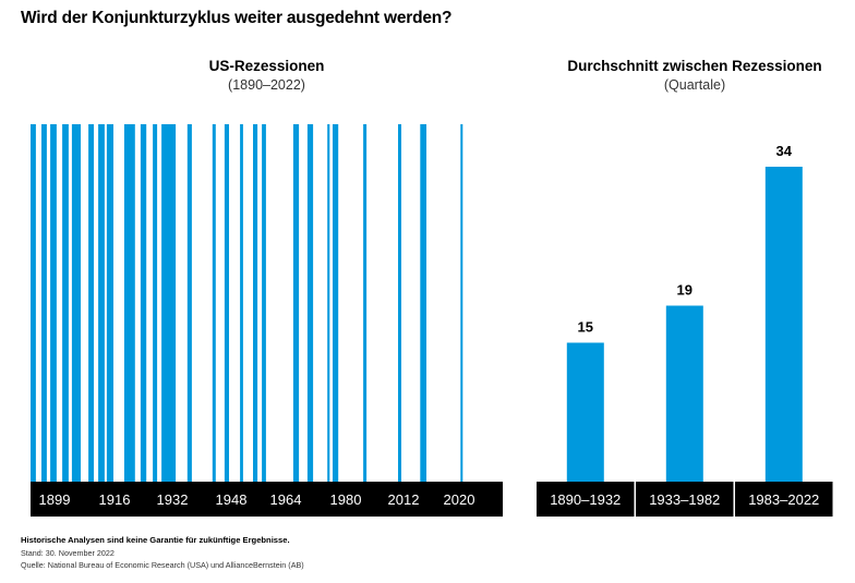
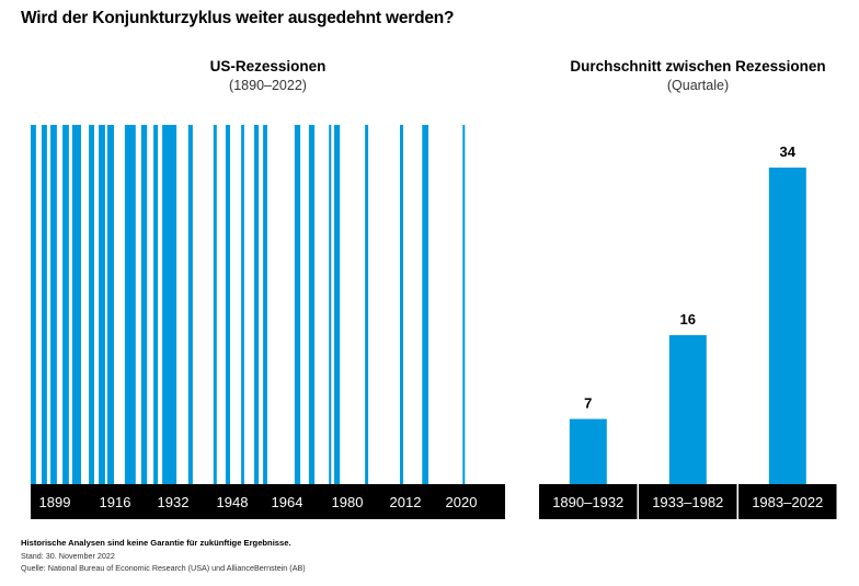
Durchschnitt zwischen Rezessionen/1890–1932: 15 -> 7
Durchschnitt zwischen Rezessionen/1933–1982: 19 -> 16
